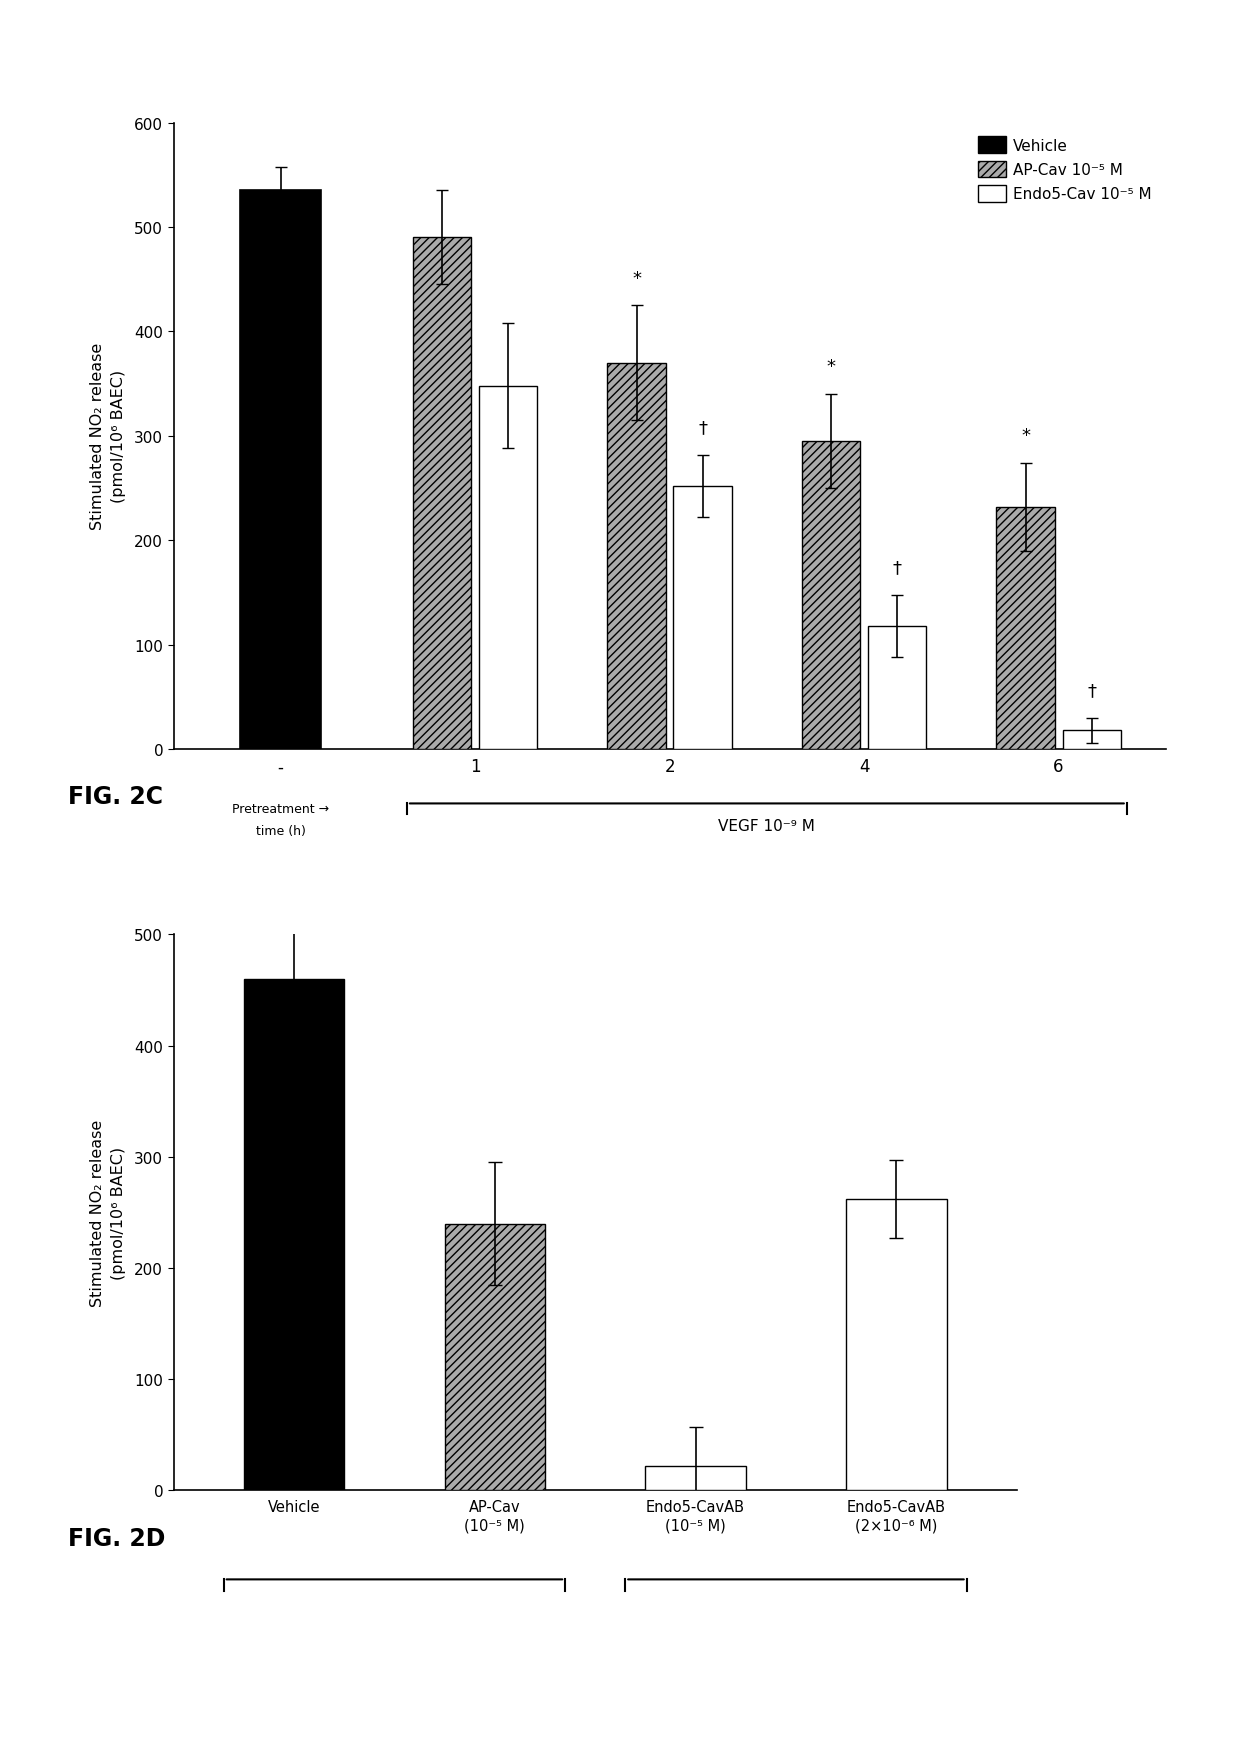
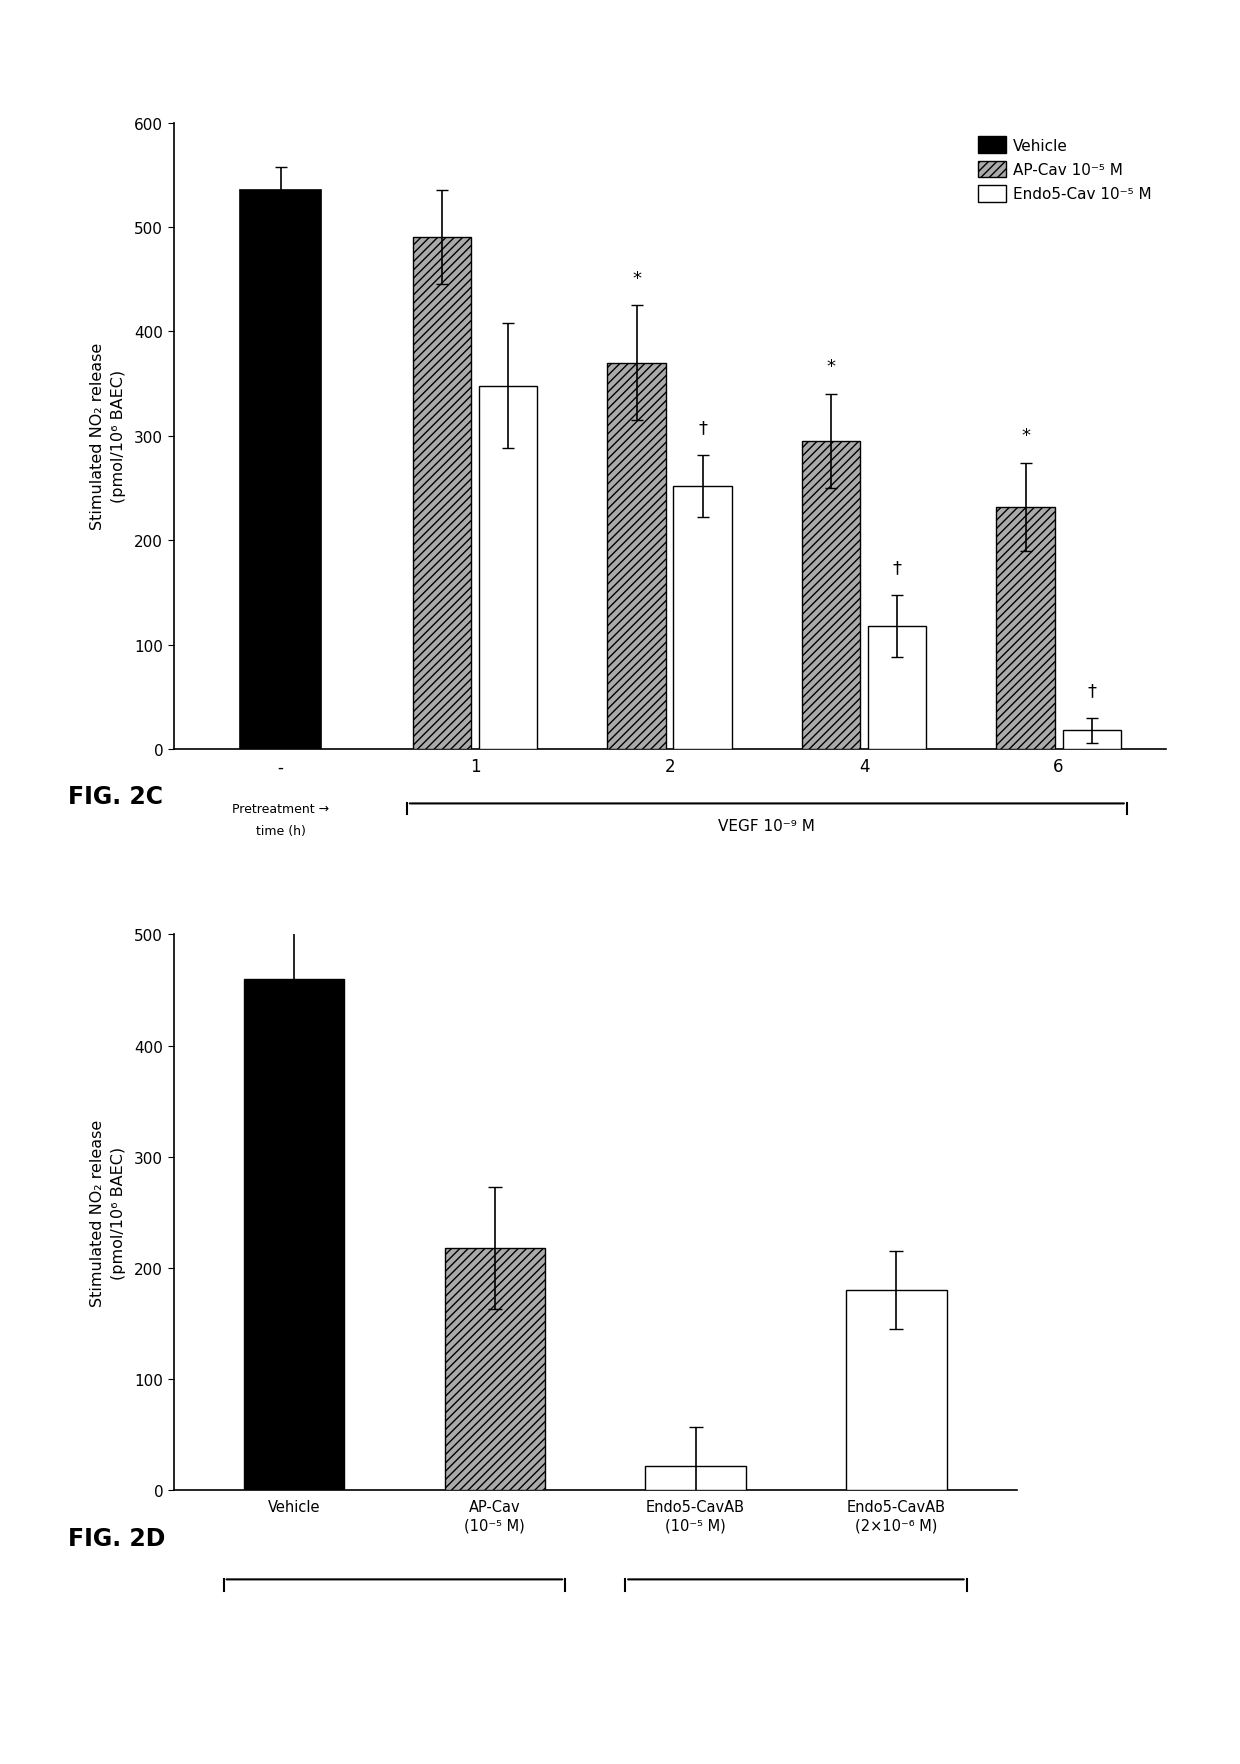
AP-Cav (10⁻⁵ M): 240 -> 218
Endo5-CavAB (2×10⁻⁶ M): 262 -> 180
